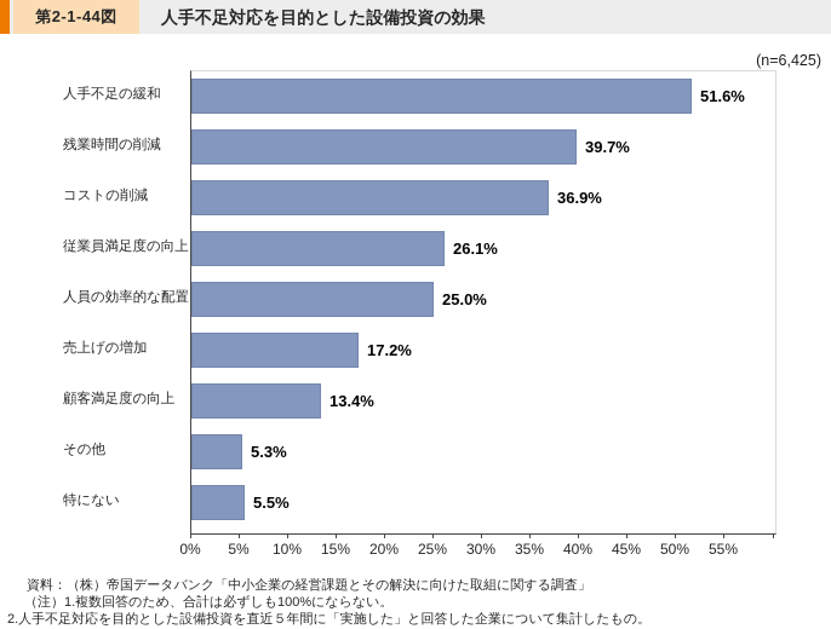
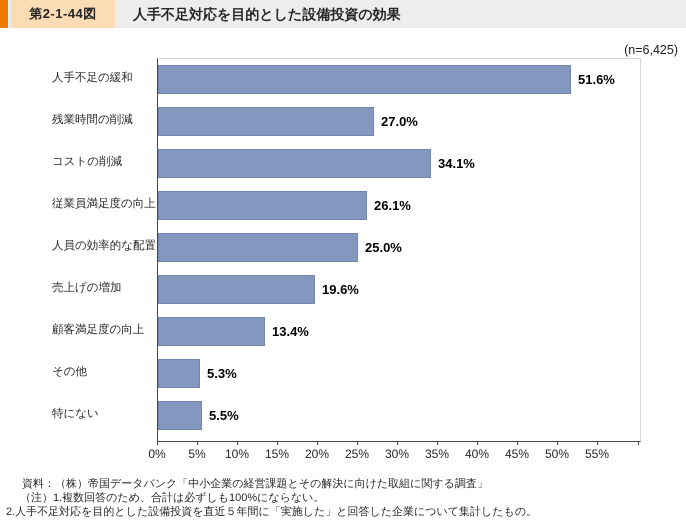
残業時間の削減: 39.7% -> 27.0%
コストの削減: 36.9% -> 34.1%
売上げの増加: 17.2% -> 19.6%
